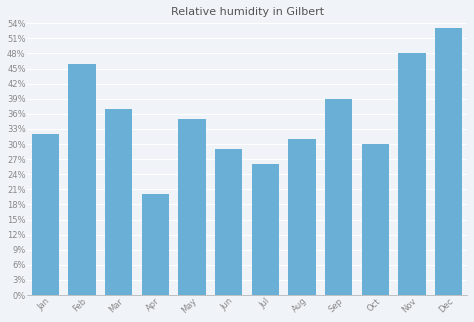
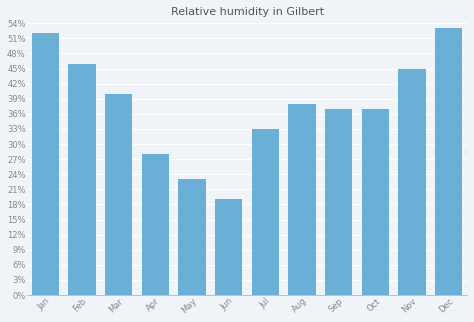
Jan: 32% -> 52%
Mar: 37% -> 40%
Apr: 20% -> 28%
May: 35% -> 23%
Jun: 29% -> 19%
Jul: 26% -> 33%
Aug: 31% -> 38%
Sep: 39% -> 37%
Oct: 30% -> 37%
Nov: 48% -> 45%
